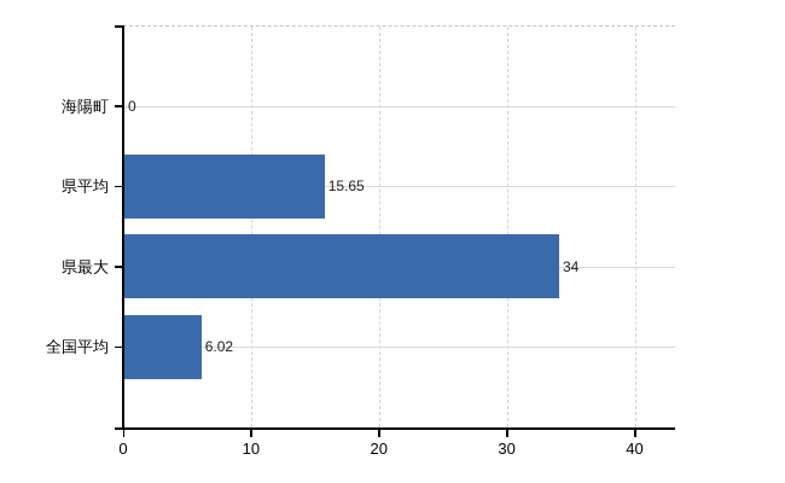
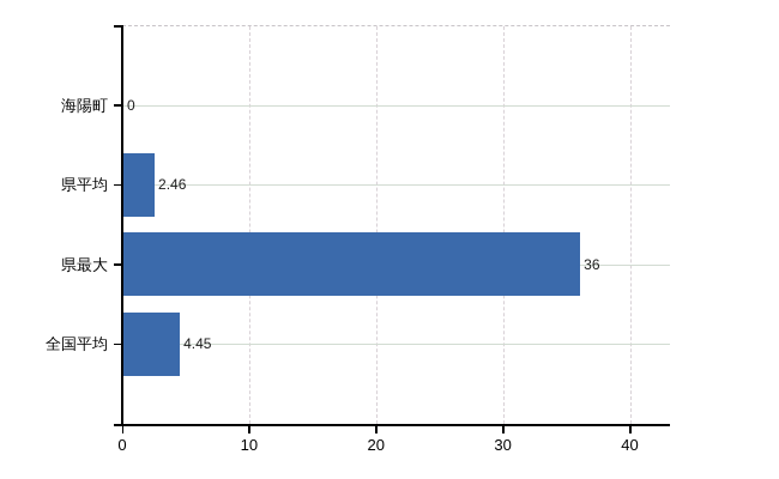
県平均: 15.65 -> 2.46
県最大: 34 -> 36
全国平均: 6.02 -> 4.45
